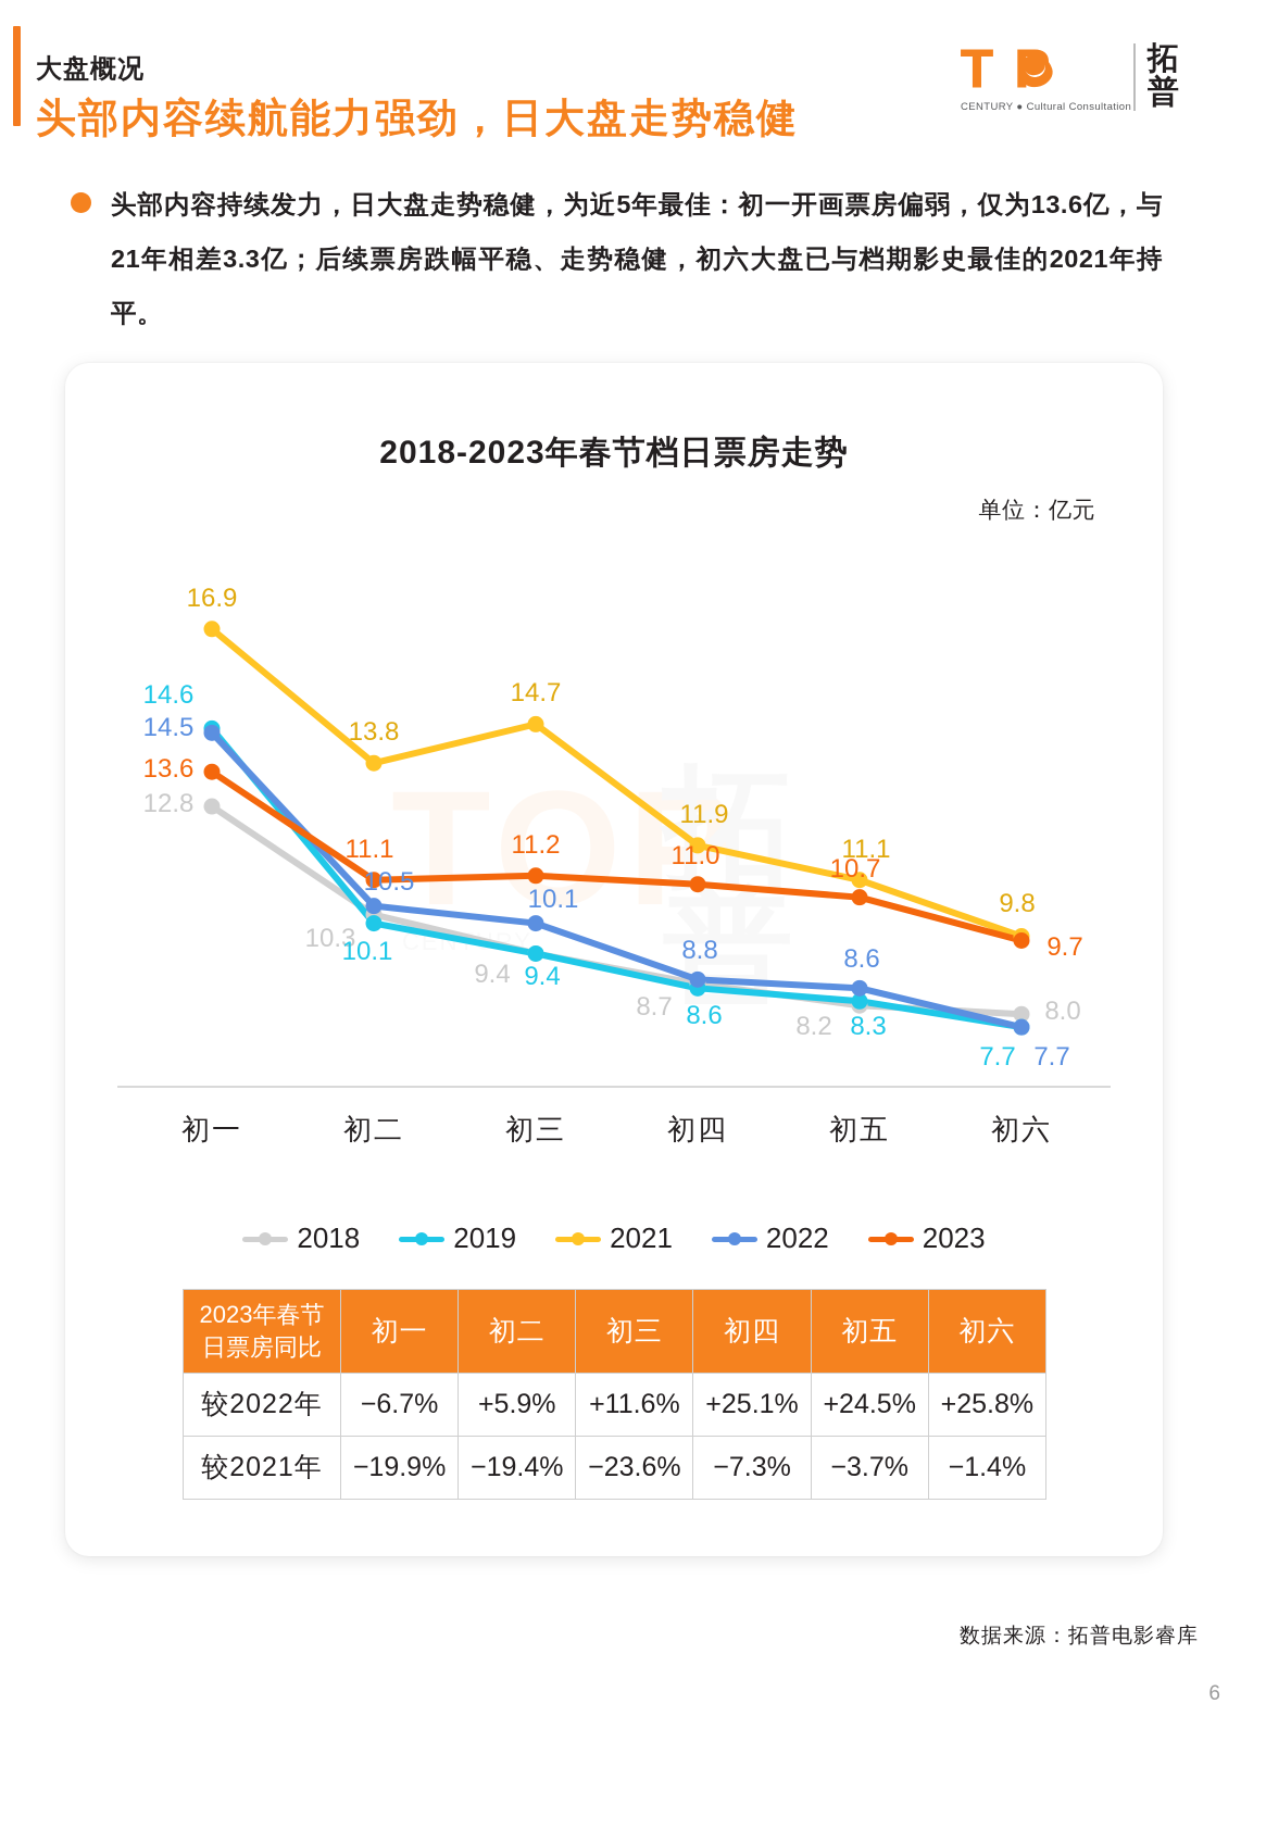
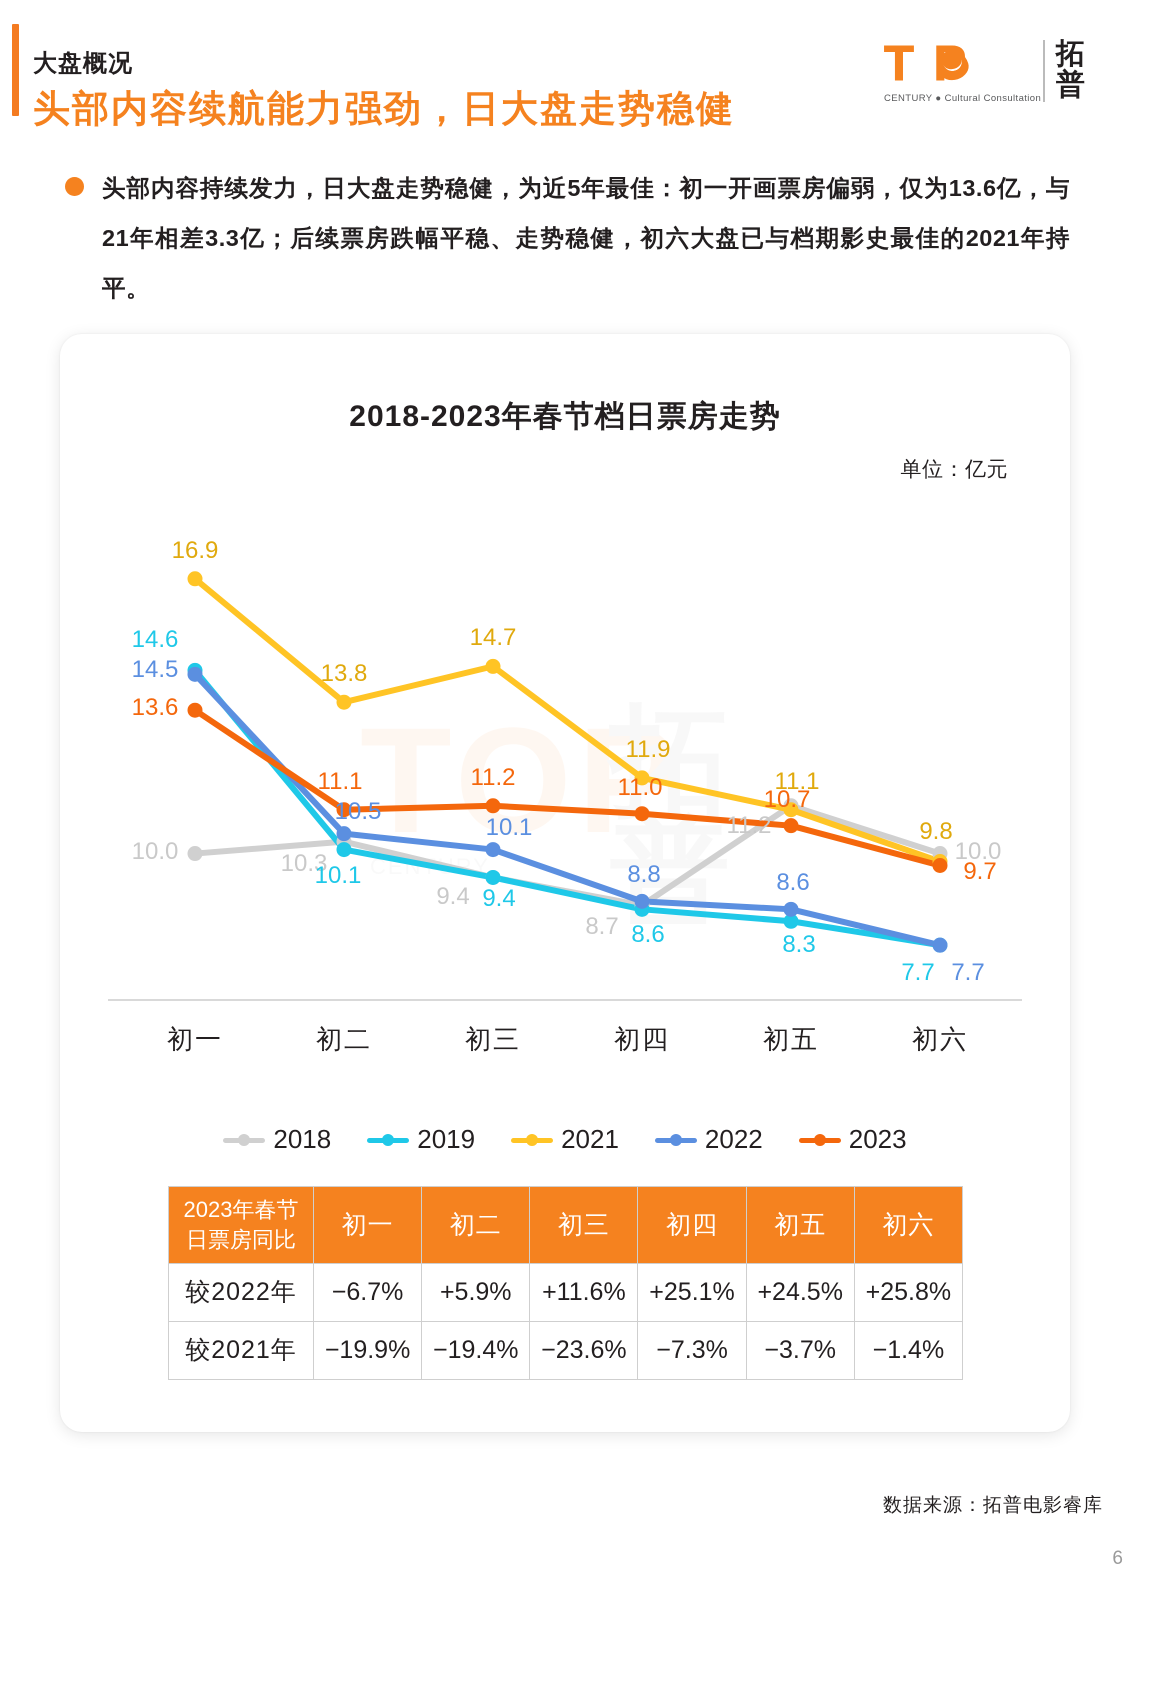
2018/初一: 12.8 -> 10.0
2018/初五: 8.2 -> 11.2
2018/初六: 8.0 -> 10.0
